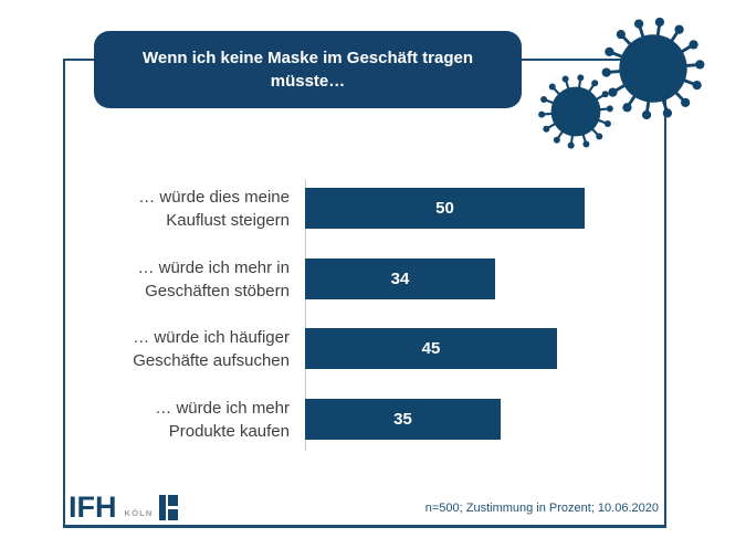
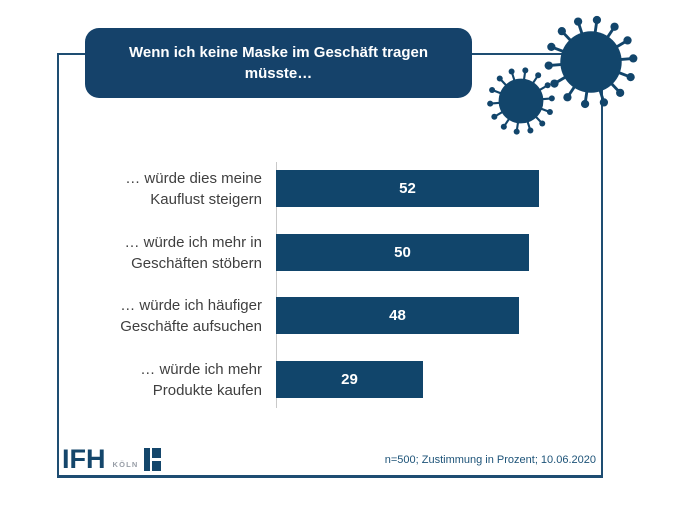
… würde dies meine Kauflust steigern: 50 -> 52
… würde ich mehr in Geschäften stöbern: 34 -> 50
… würde ich häufiger Geschäfte aufsuchen: 45 -> 48
… würde ich mehr Produkte kaufen: 35 -> 29
